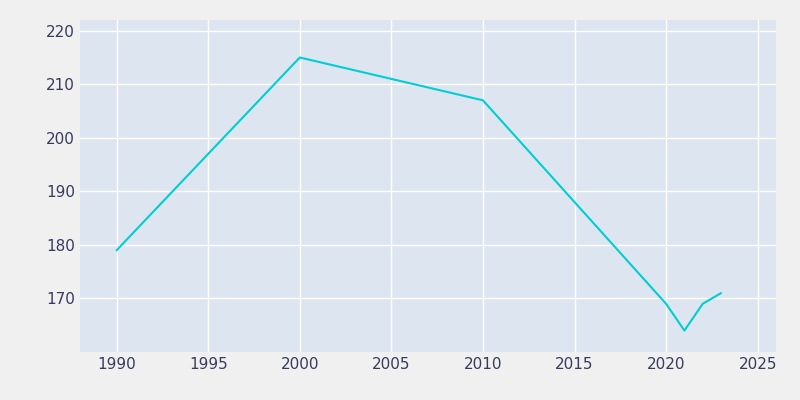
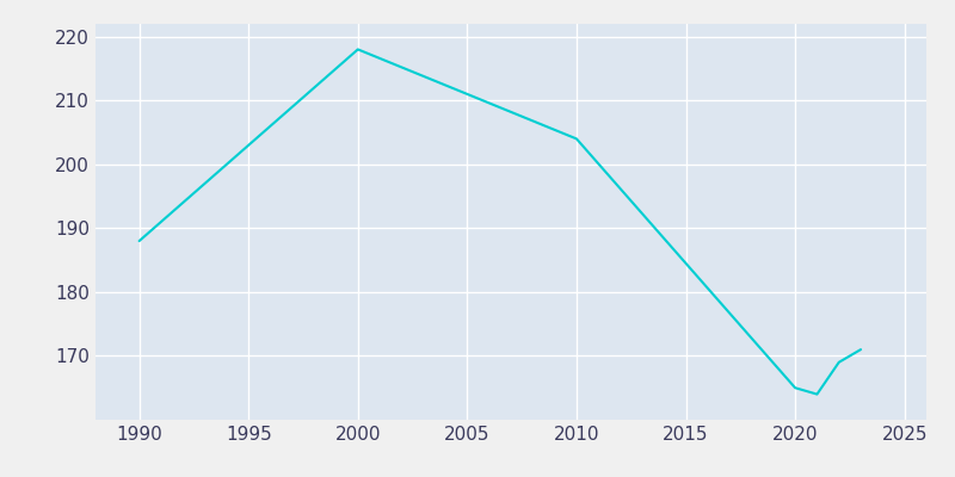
1990: 179 -> 188
2000: 215 -> 218
2010: 207 -> 204
2020: 169 -> 165
